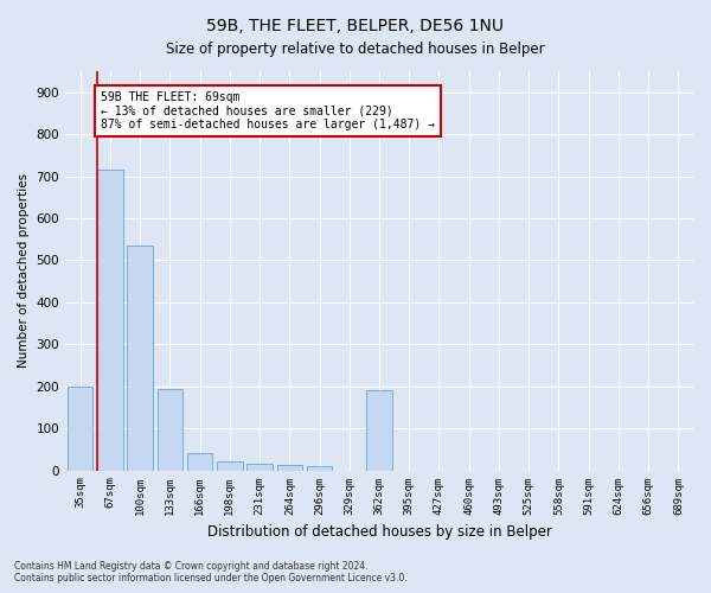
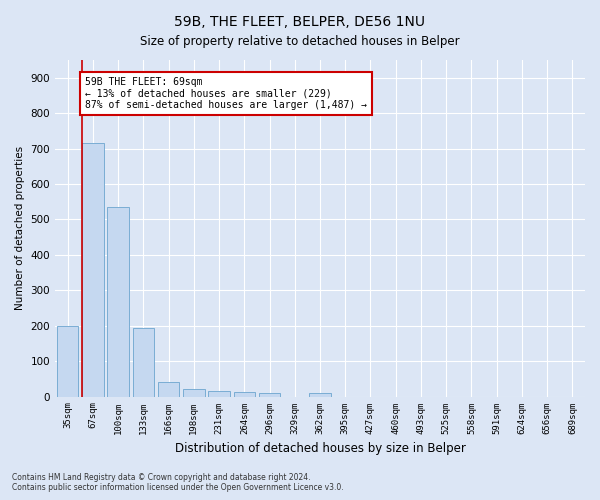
362sqm: 190 -> 9
